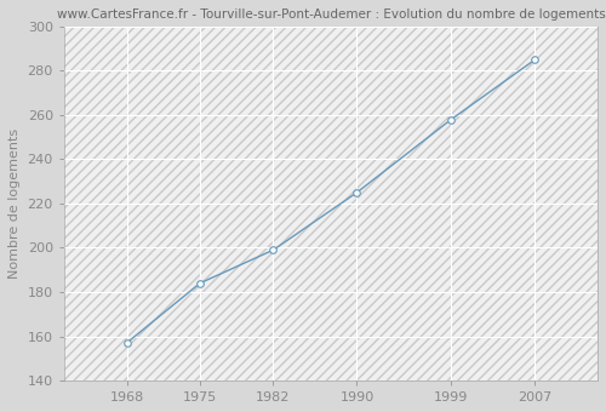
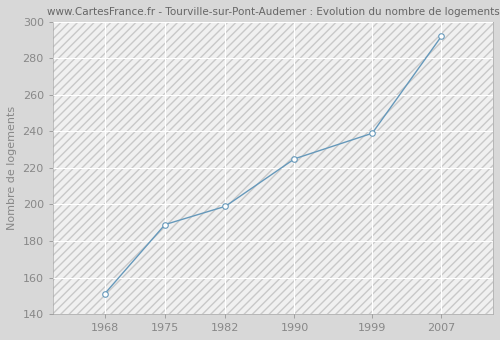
1968: 157 -> 151
1975: 184 -> 189
1999: 258 -> 239
2007: 285 -> 292
